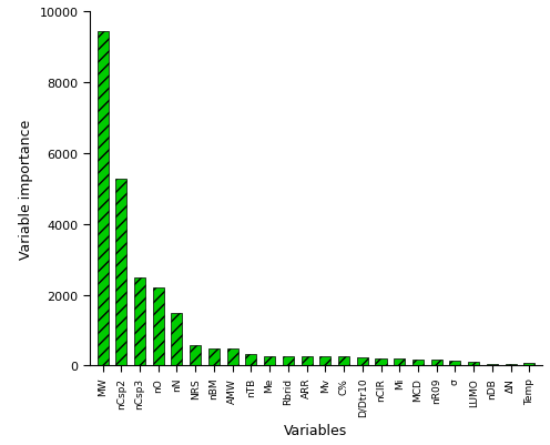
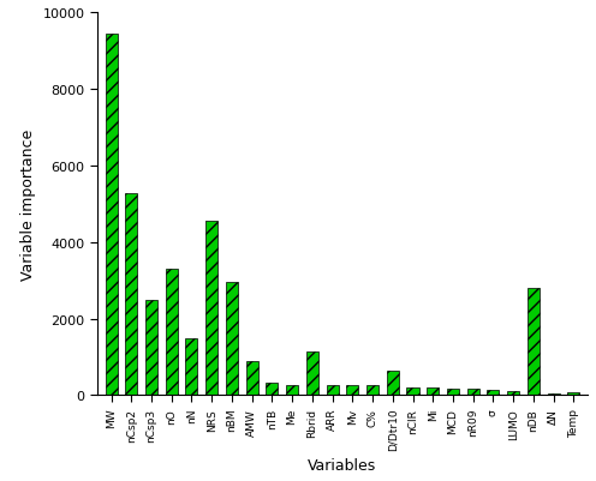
nO: 2210 -> 3300
NRS: 580 -> 4550
nBM: 490 -> 2950
AMW: 480 -> 900
Rbrid: 270 -> 1150
D/Dtr10: 230 -> 650
nDB: 60 -> 2800
